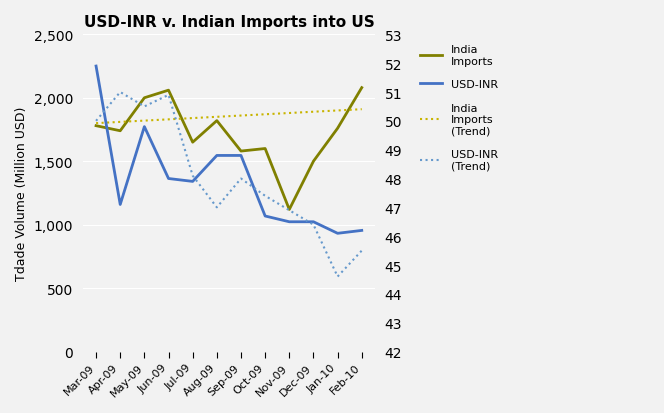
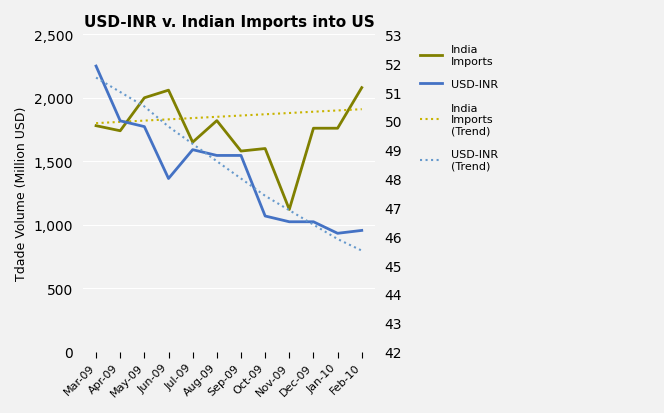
USD-INR (Trend)/Mar-09: 50.0 -> 51.5
USD-INR/Apr-09: 47.1 -> 50.0
USD-INR (Trend)/Jun-09: 50.9 -> 49.8
USD-INR/Jul-09: 47.9 -> 49.0
USD-INR (Trend)/Jul-09: 48.1 -> 49.2
USD-INR (Trend)/Aug-09: 47.0 -> 48.6
India Imports/Dec-09: 1,500 -> 1,760
USD-INR (Trend)/Jan-10: 44.6 -> 45.9
